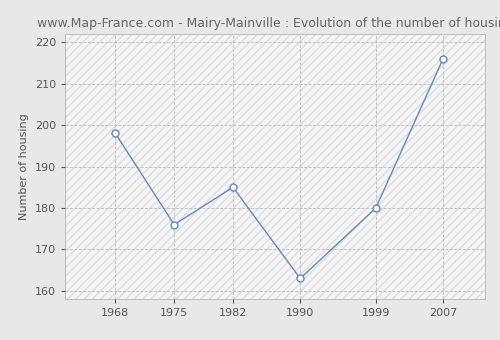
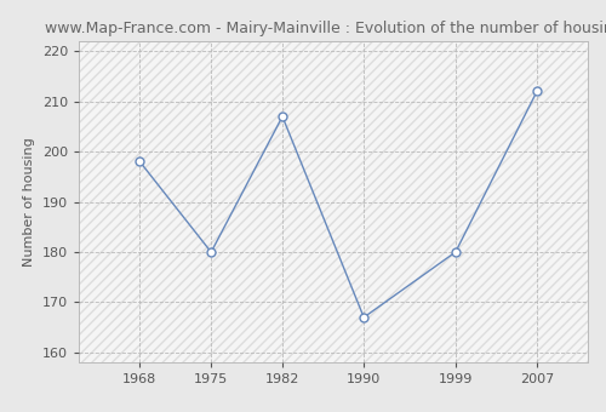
1975: 176 -> 180
1982: 185 -> 207
1990: 163 -> 167
2007: 216 -> 212
